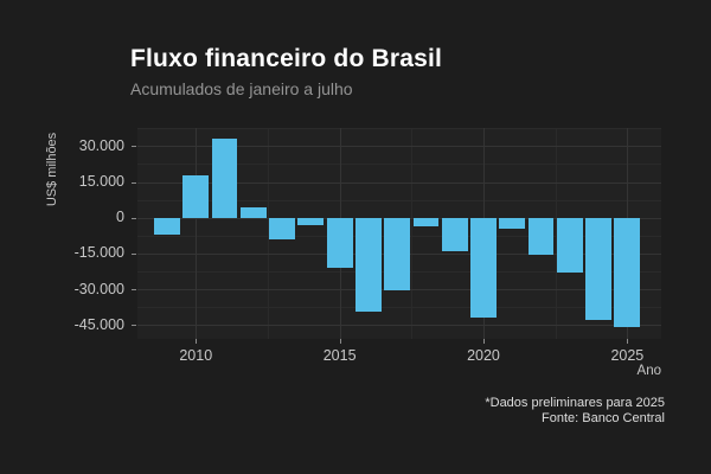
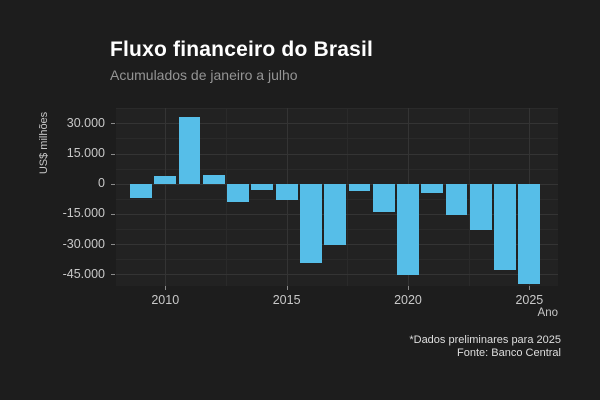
2010: 18000 -> 4000
2015: -21000 -> -8000
2020: -42000 -> -45000
2025: -46000 -> -50000
